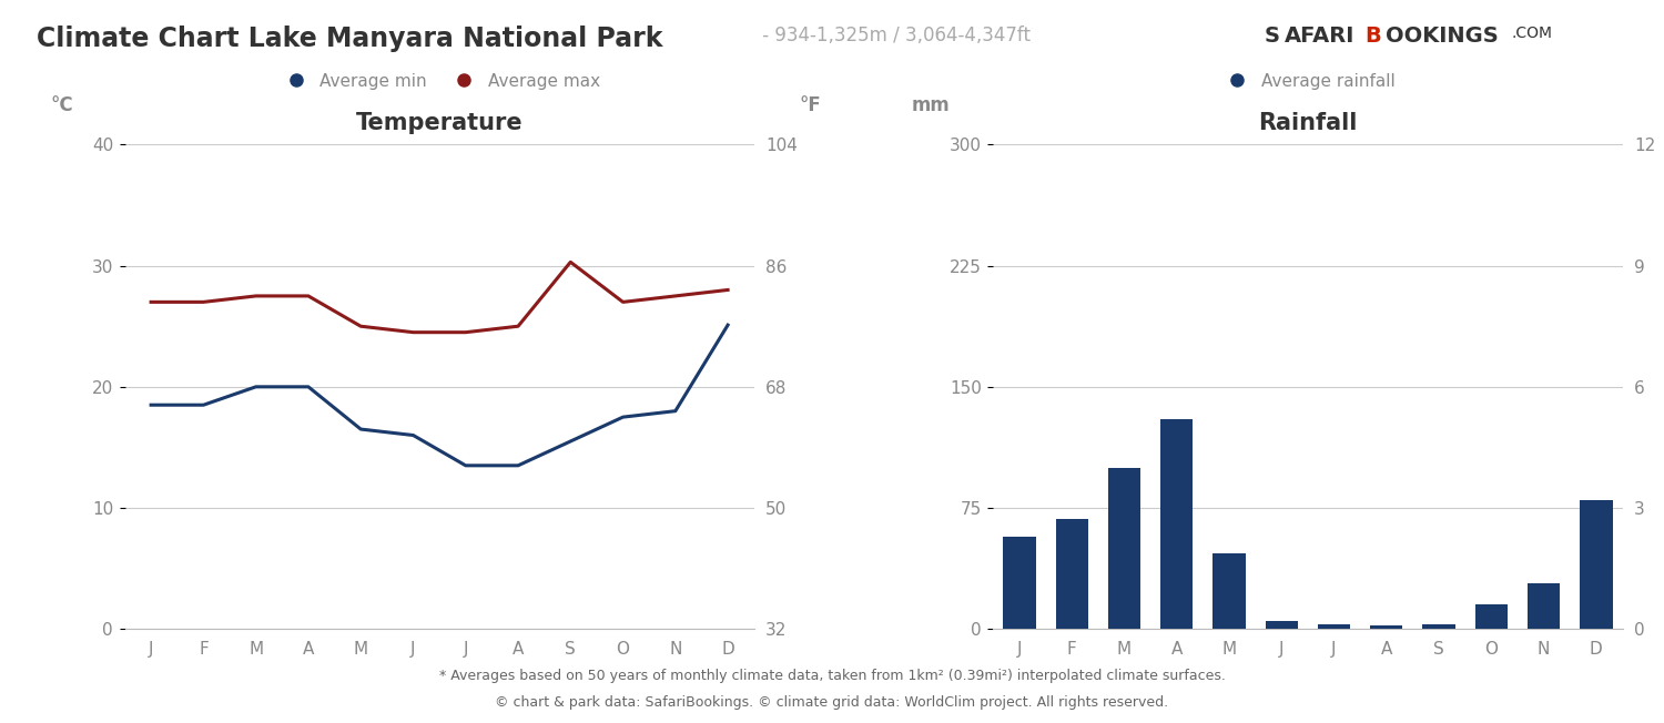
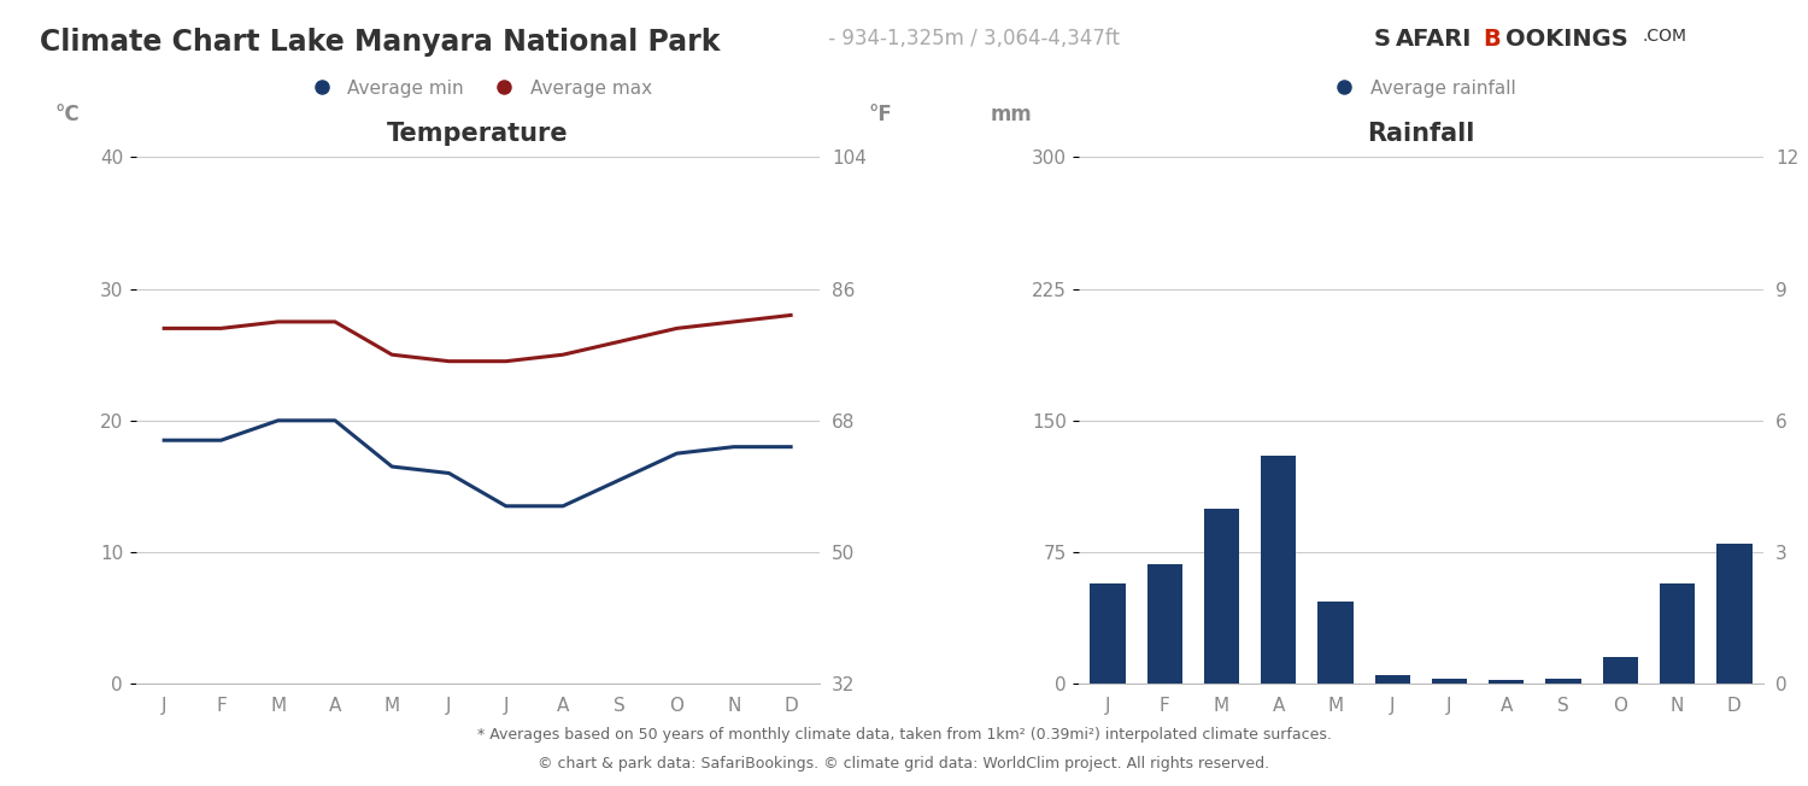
Temperature/Average max/S: 30.3 -> 26.0
Temperature/Average min/D: 25.1 -> 18.0
Rainfall/N: 28 -> 57
